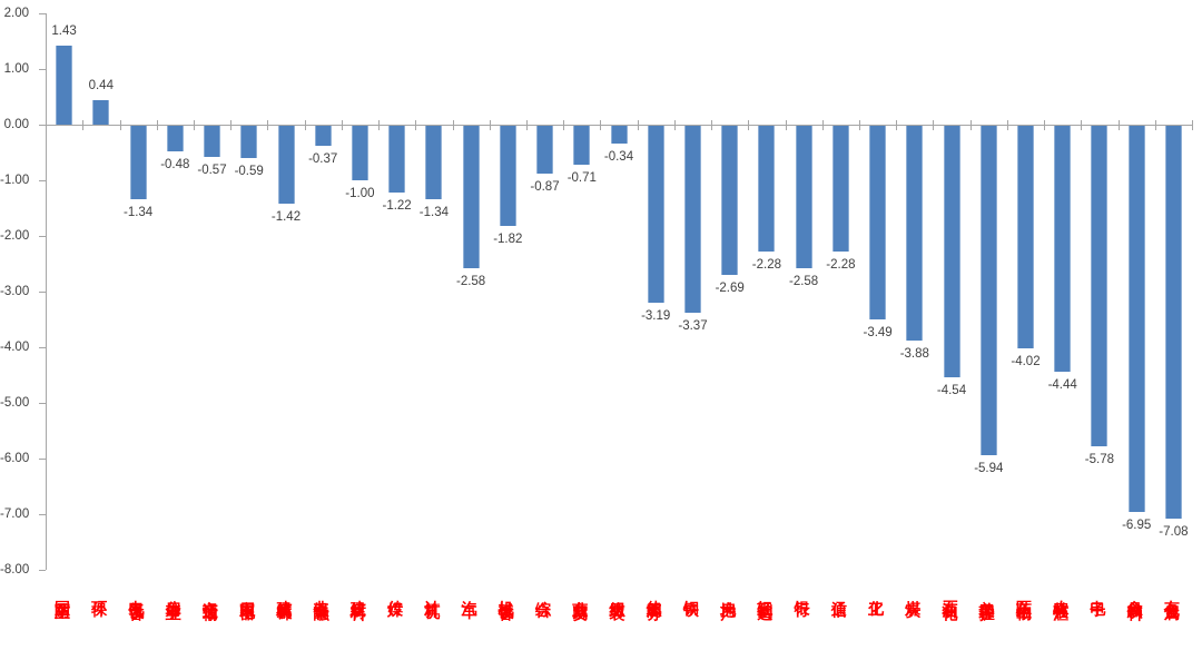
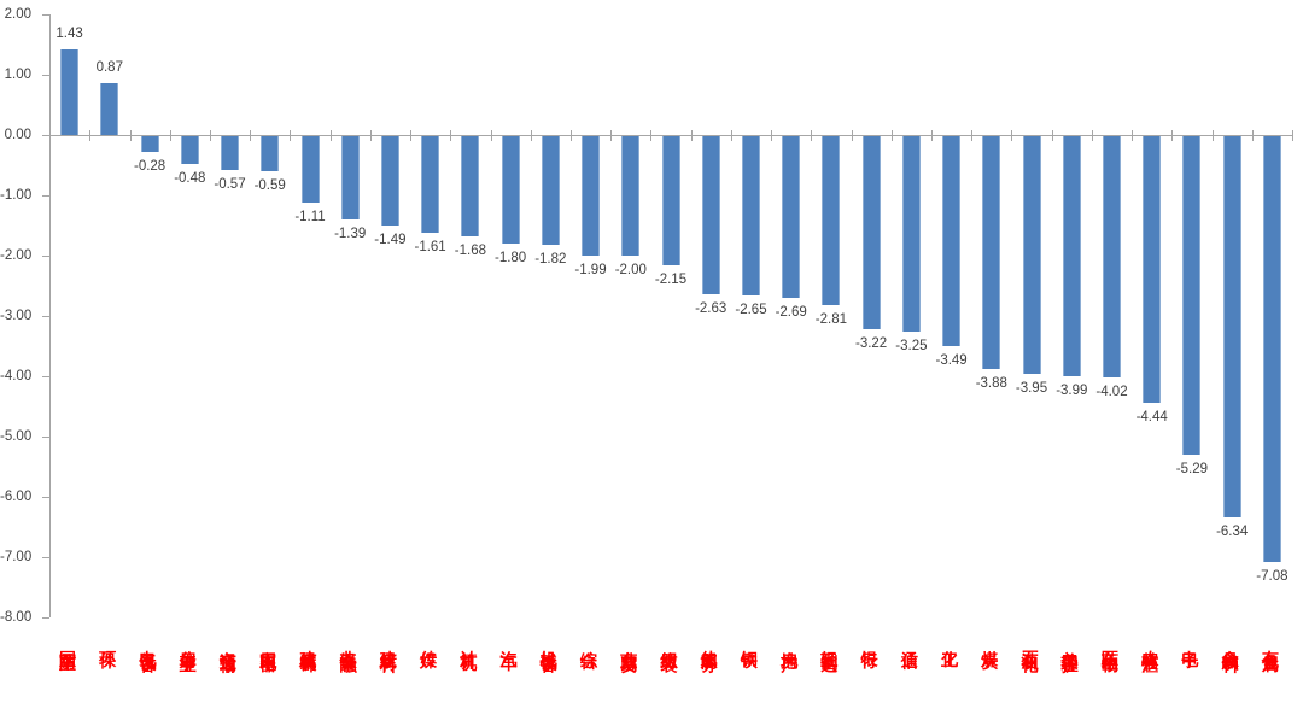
环保: 0.44 -> 0.87
电气设备: -1.34 -> -0.28
建筑装饰: -1.42 -> -1.11
非银金融: -0.37 -> -1.39
建筑材料: -1.00 -> -1.49
传媒: -1.22 -> -1.61
计算机: -1.34 -> -1.68
汽车: -2.58 -> -1.80
综合: -0.87 -> -1.99
商业贸易: -0.71 -> -2.00
纺织服装: -0.34 -> -2.15
休闲服务: -3.19 -> -2.63
钢铁: -3.37 -> -2.65
轻工制造: -2.28 -> -2.81
银行: -2.58 -> -3.22
通信: -2.28 -> -3.25
石油石化: -4.54 -> -3.95
美容护理: -5.94 -> -3.99
电子: -5.78 -> -5.29
食品饮料: -6.95 -> -6.34
